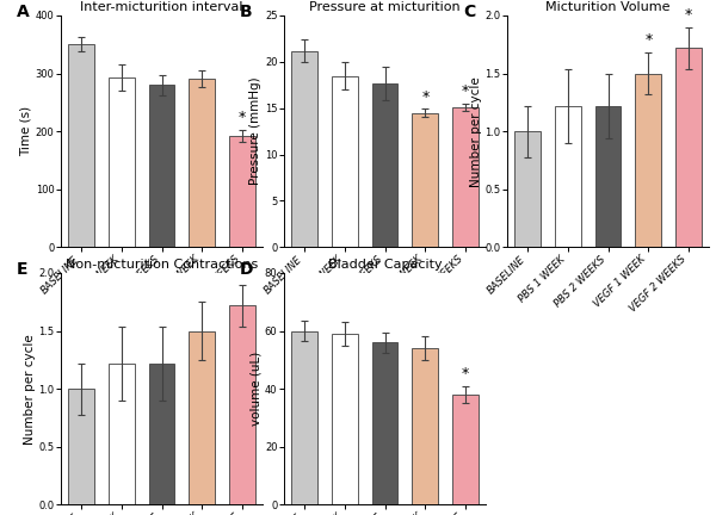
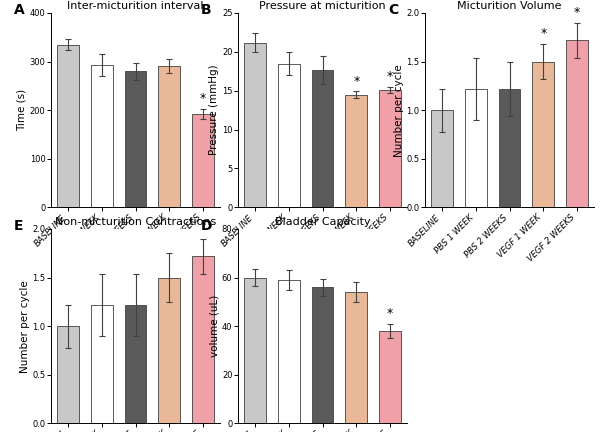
Inter-micturition interval/BASELINE: 350 -> 335
